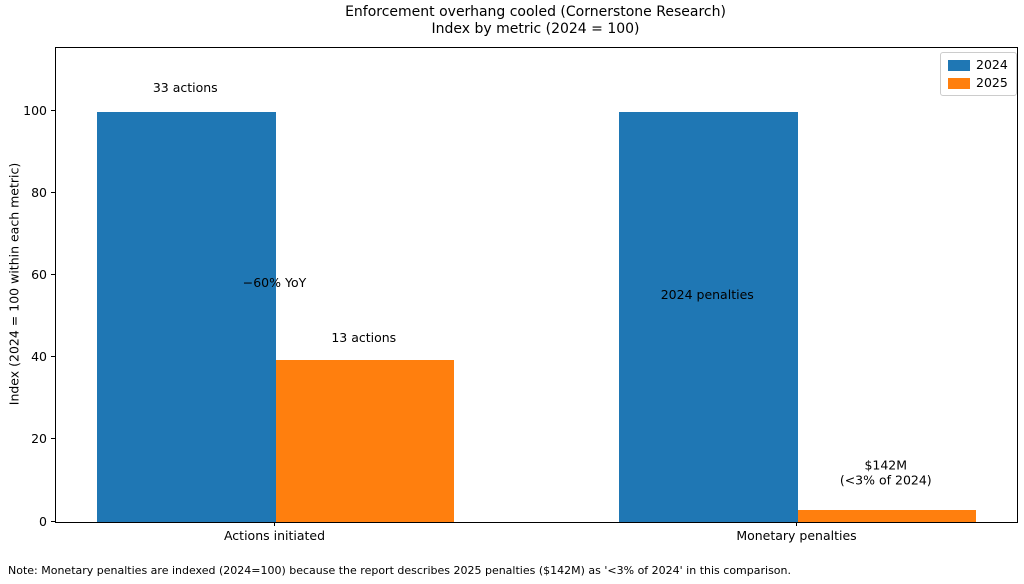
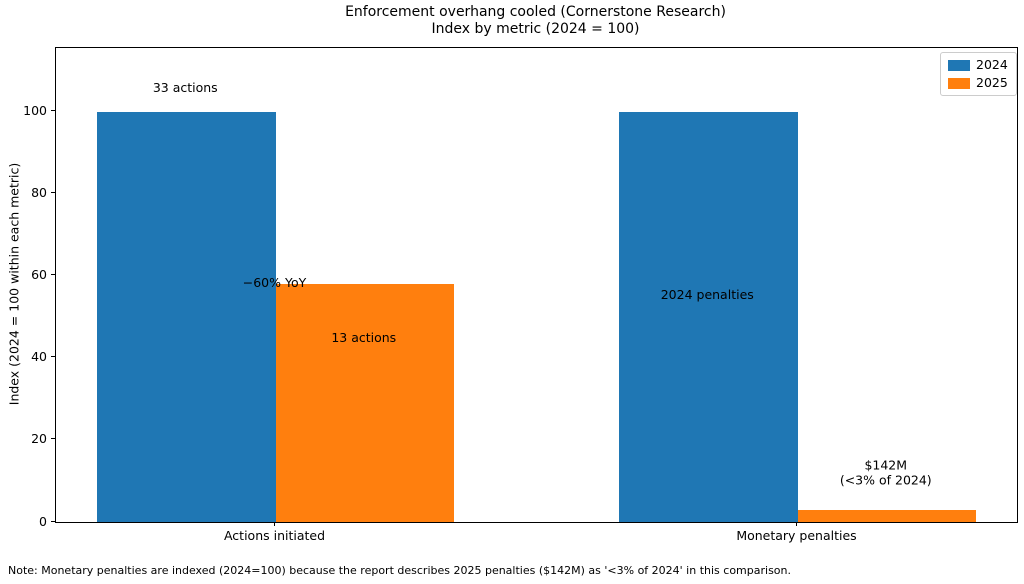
2025/Actions initiated: 39 -> 58
